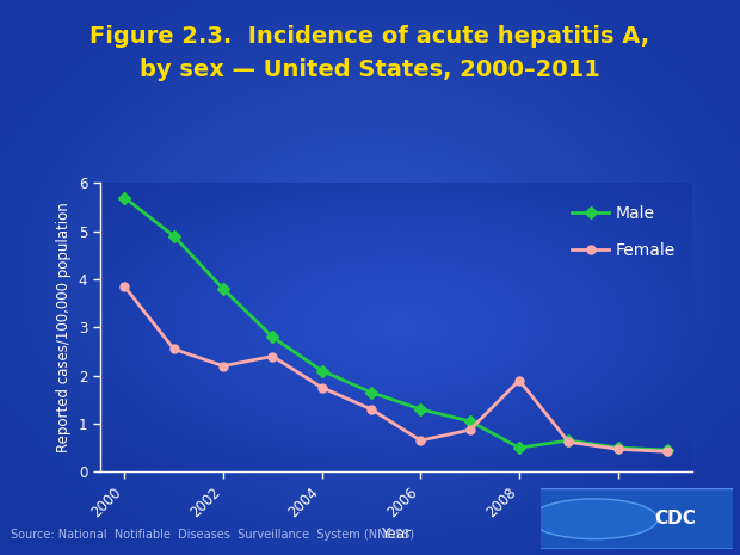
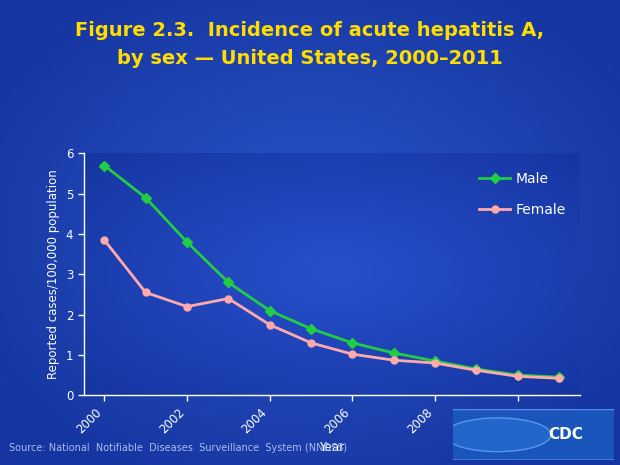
Female/2006: 0.65 -> 1.02
Male/2008: 0.50 -> 0.85
Female/2008: 1.90 -> 0.80
